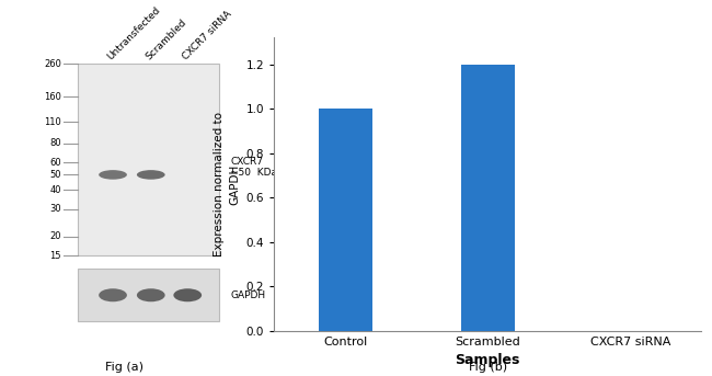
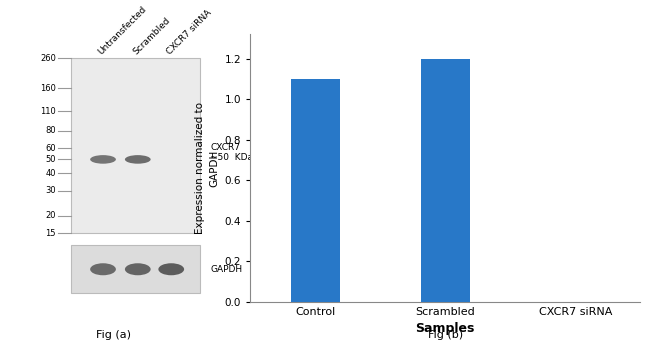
Control: 1.0 -> 1.1
